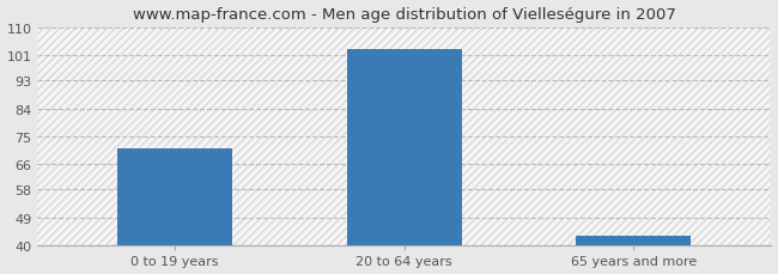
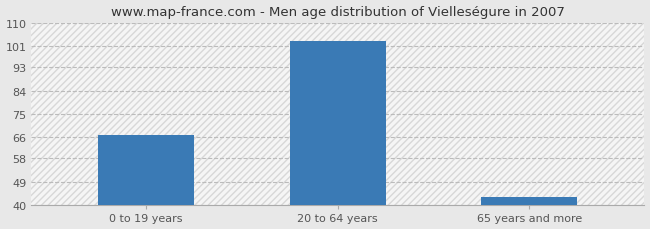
0 to 19 years: 71 -> 67
